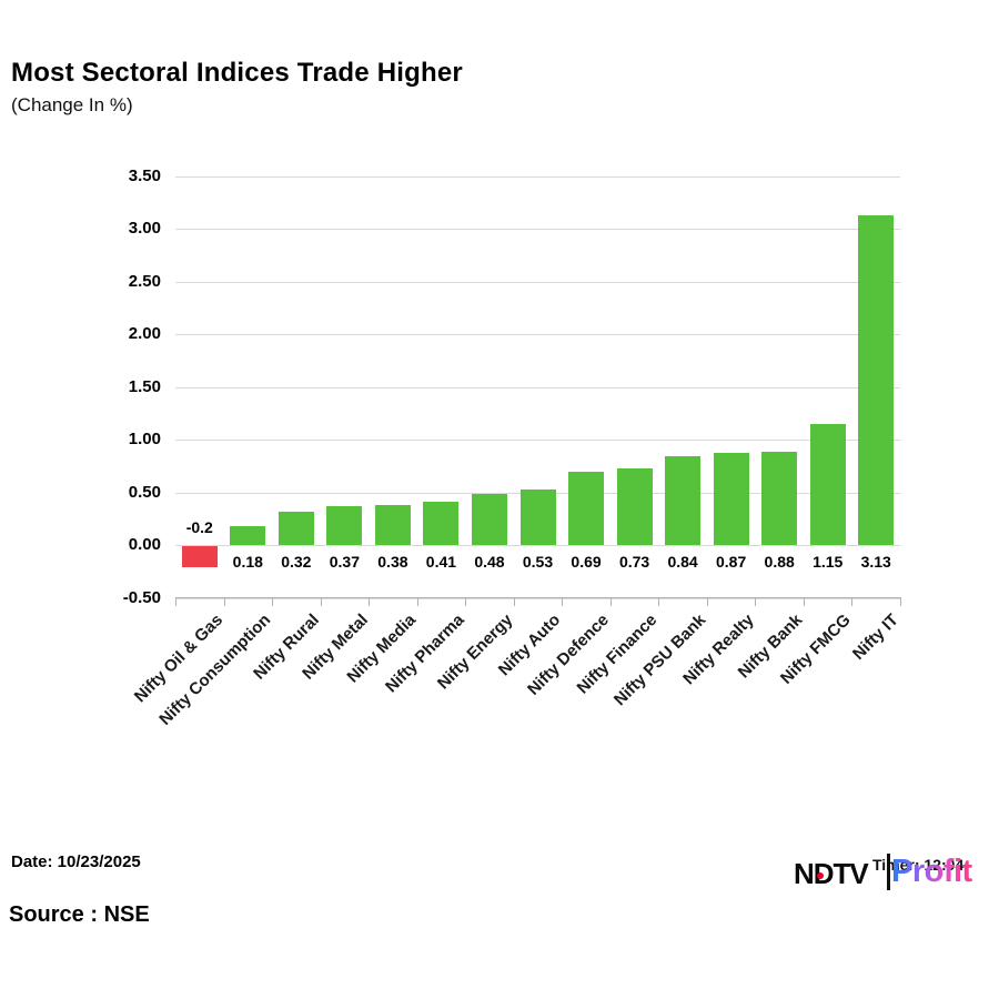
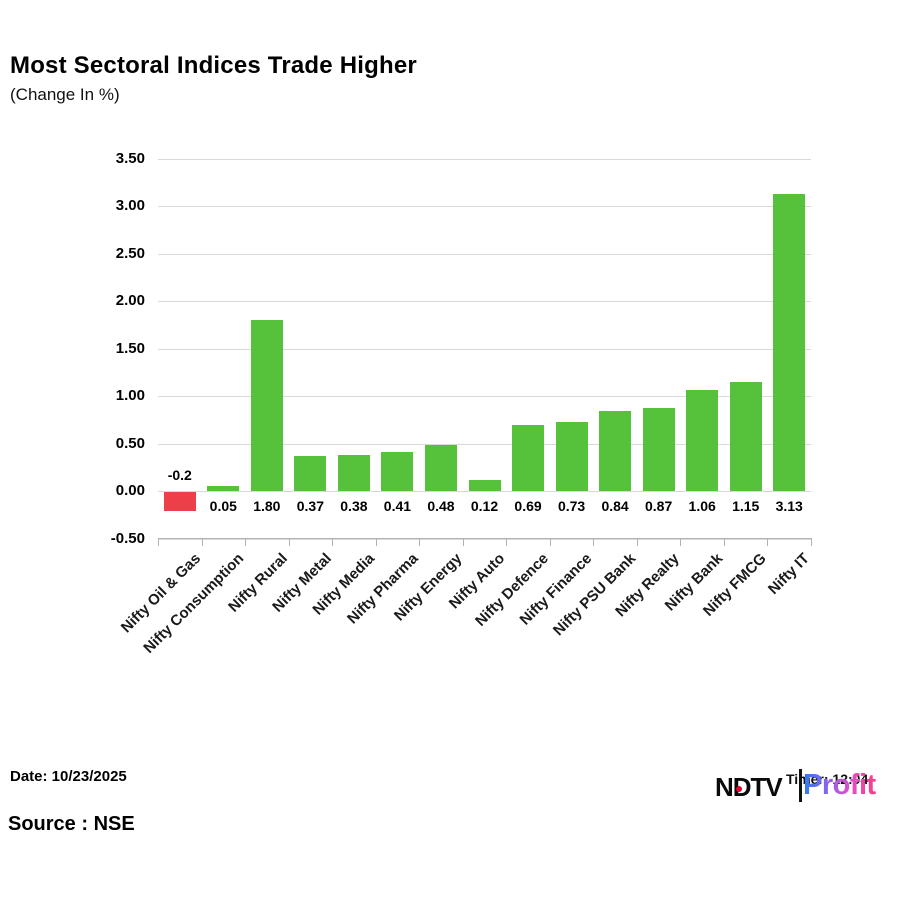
Nifty Consumption: 0.18 -> 0.05
Nifty Rural: 0.32 -> 1.80
Nifty Auto: 0.53 -> 0.12
Nifty Bank: 0.88 -> 1.06
